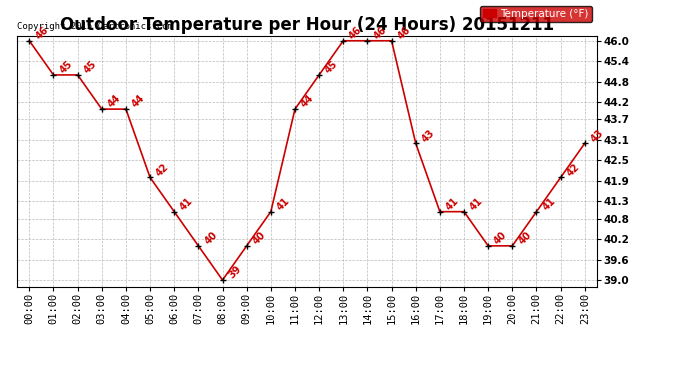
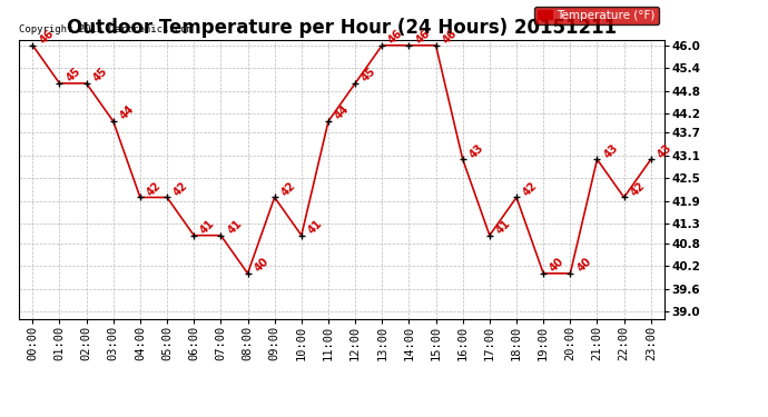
04:00: 44 -> 42
07:00: 40 -> 41
08:00: 39 -> 40
09:00: 40 -> 42
18:00: 41 -> 42
21:00: 41 -> 43
